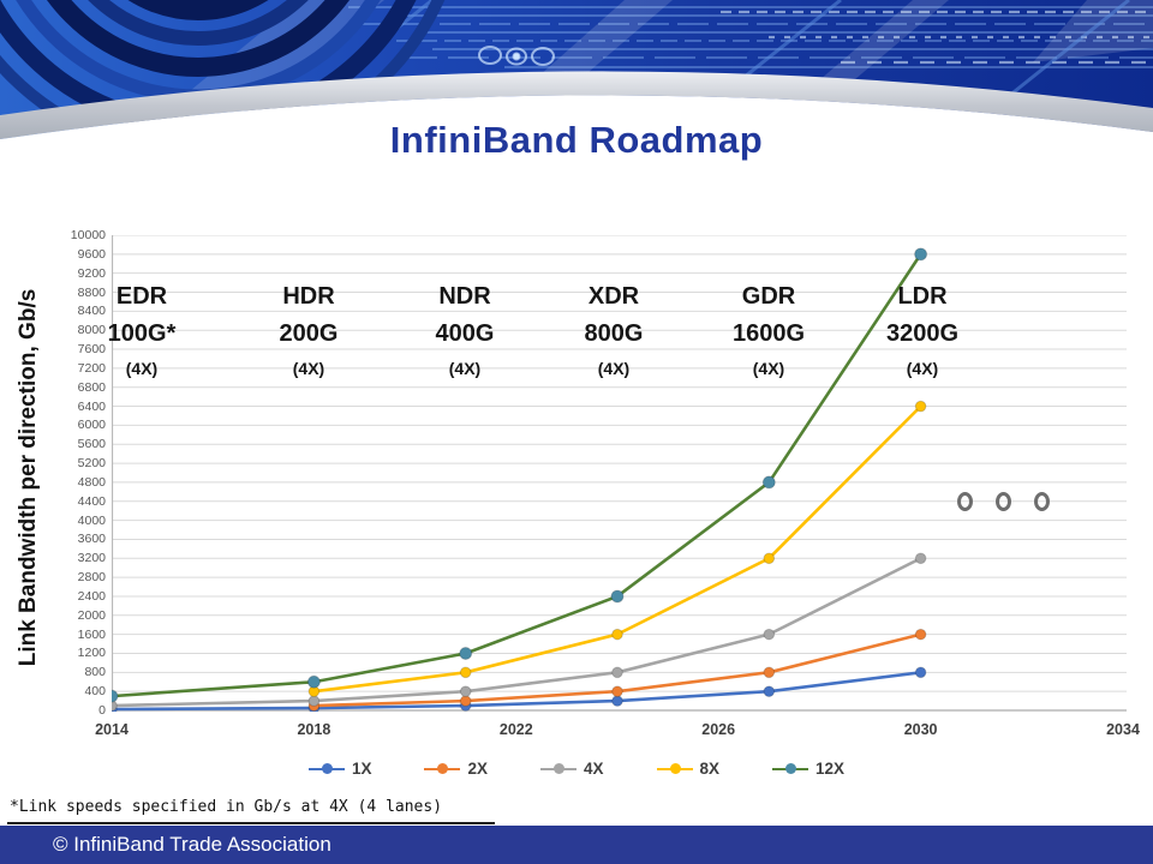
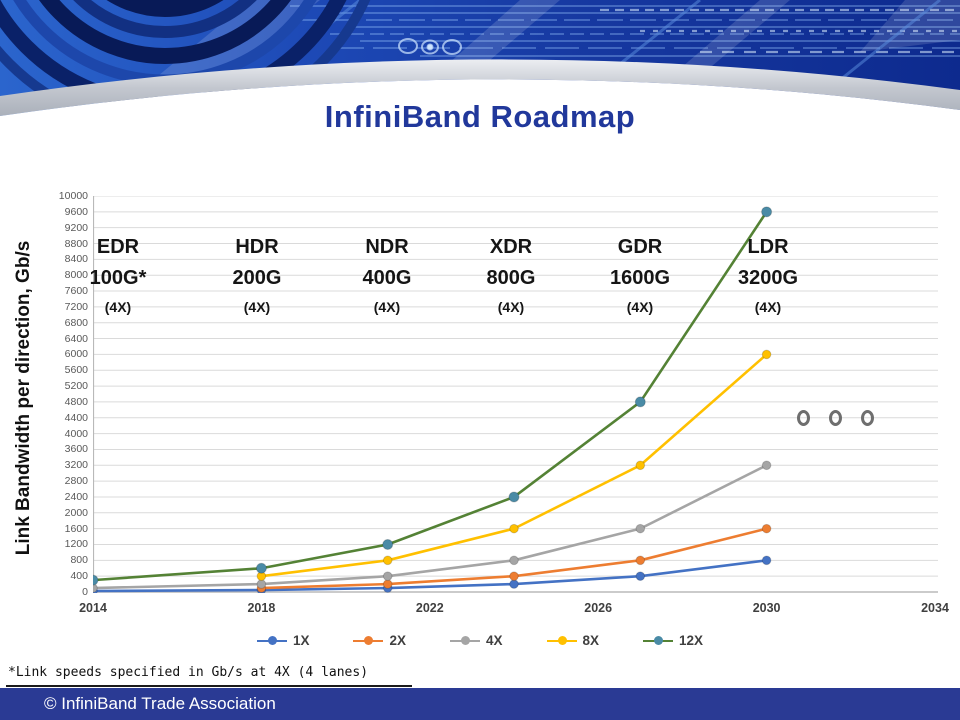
8X/2030: 6400 -> 6000
